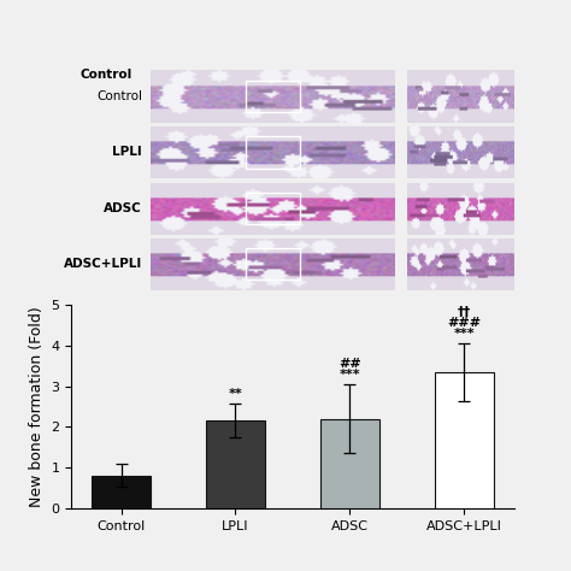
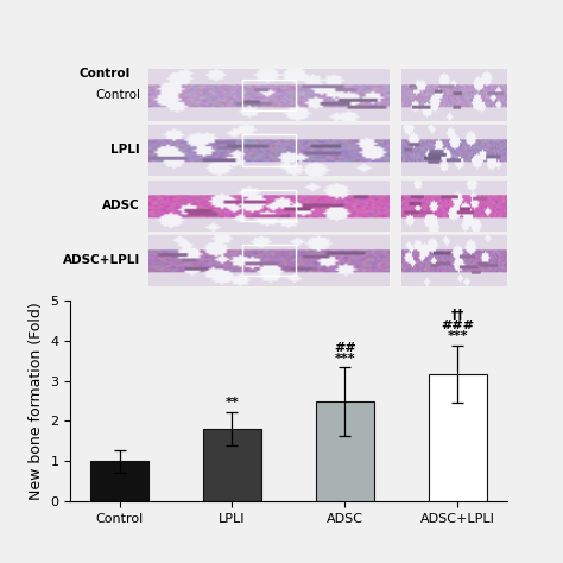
Control: 0.80 -> 1.00
LPLI: 2.15 -> 1.80
ADSC: 2.20 -> 2.48
ADSC+LPLI: 3.35 -> 3.17
